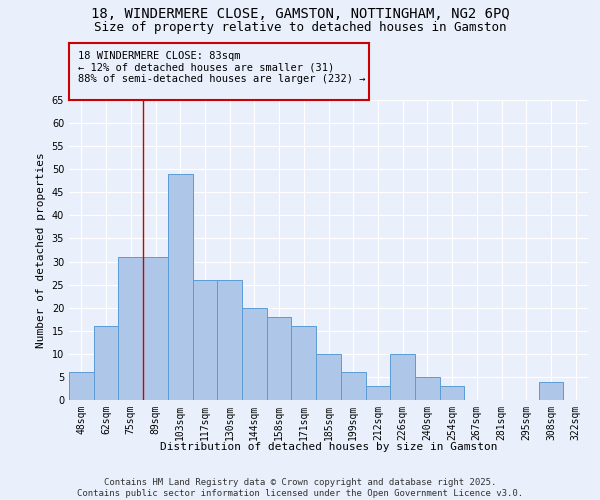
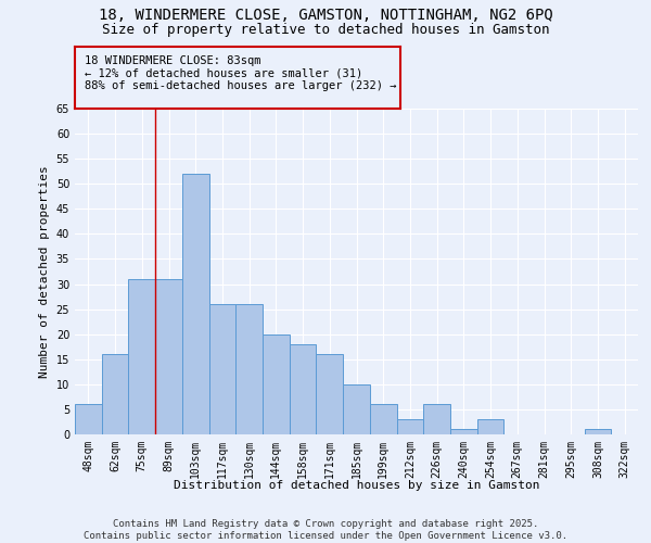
103sqm: 49 -> 52
226sqm: 10 -> 6
240sqm: 5 -> 1
308sqm: 4 -> 1
